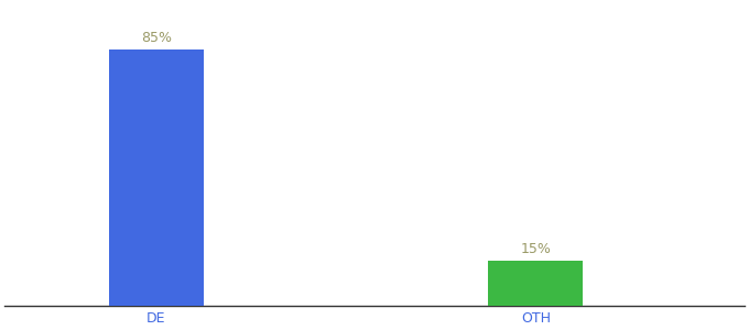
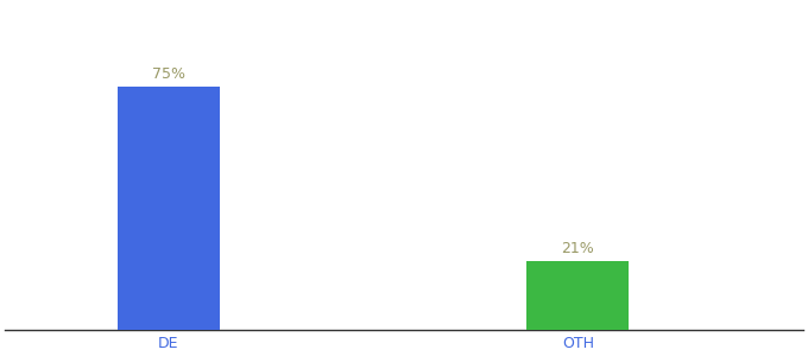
DE: 85% -> 75%
OTH: 15% -> 21%
